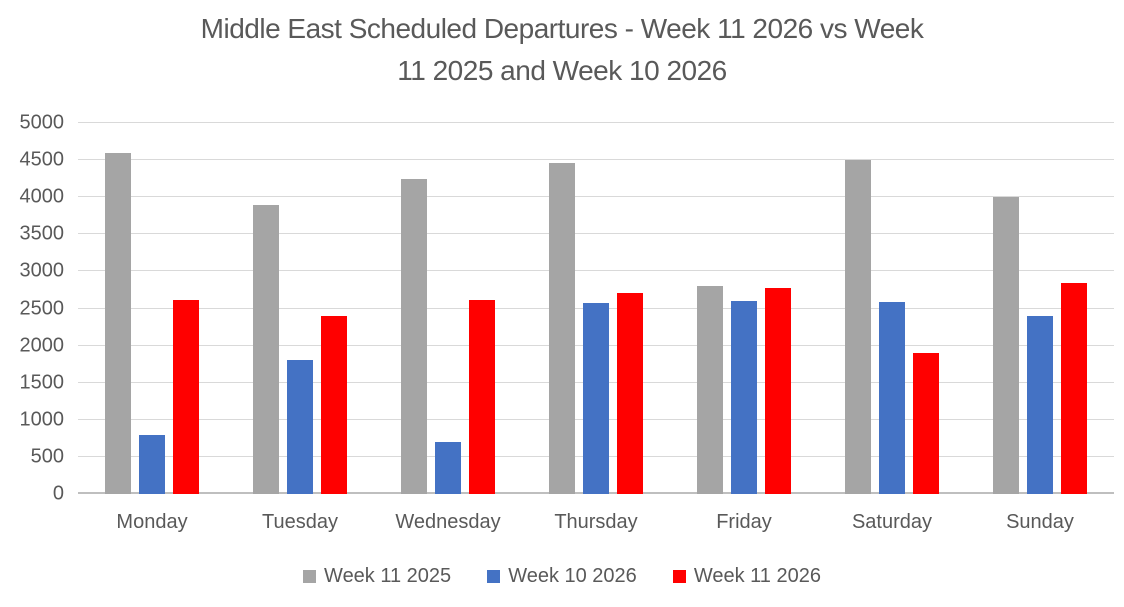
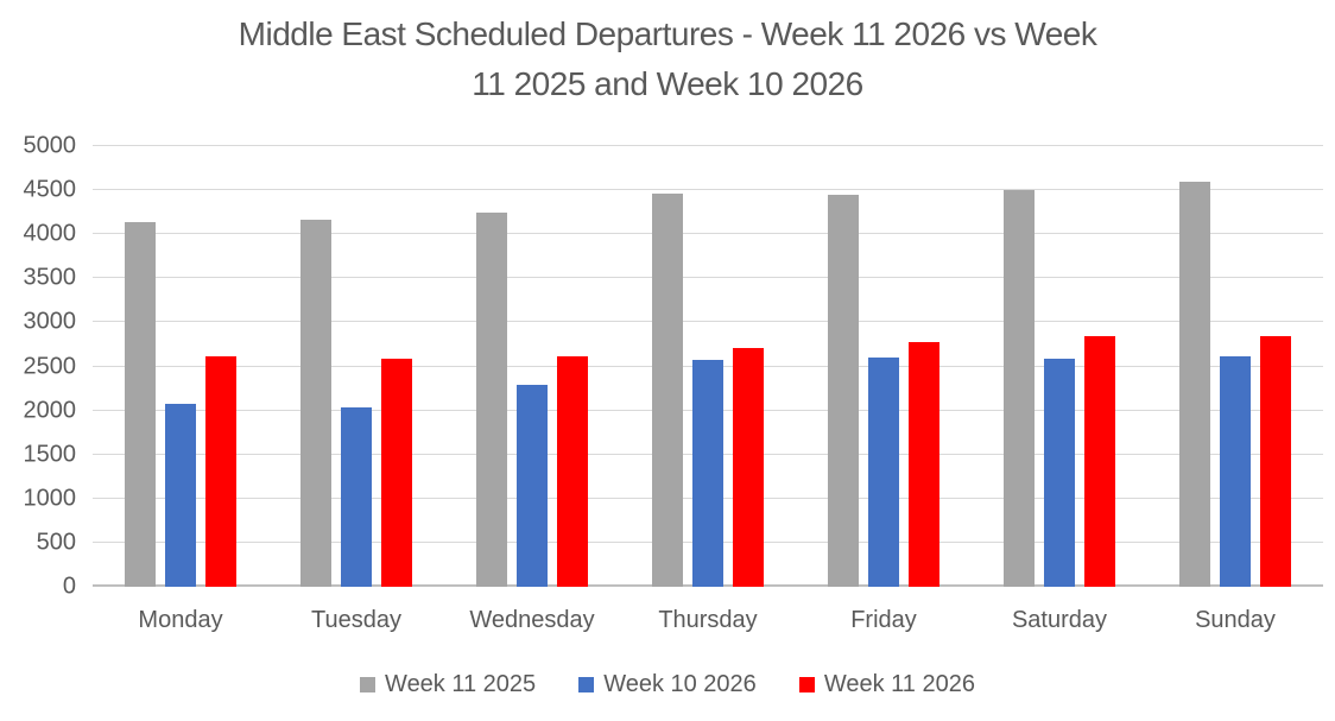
Week 11 2025/Monday: 4600 -> 4100
Week 10 2026/Monday: 800 -> 2100
Week 11 2025/Tuesday: 3900 -> 4200
Week 10 2026/Tuesday: 1800 -> 2000
Week 11 2026/Tuesday: 2400 -> 2600
Week 10 2026/Wednesday: 700 -> 2300
Week 11 2025/Friday: 2800 -> 4400
Week 11 2026/Saturday: 1900 -> 2800
Week 11 2025/Sunday: 4000 -> 4600
Week 10 2026/Sunday: 2400 -> 2600
